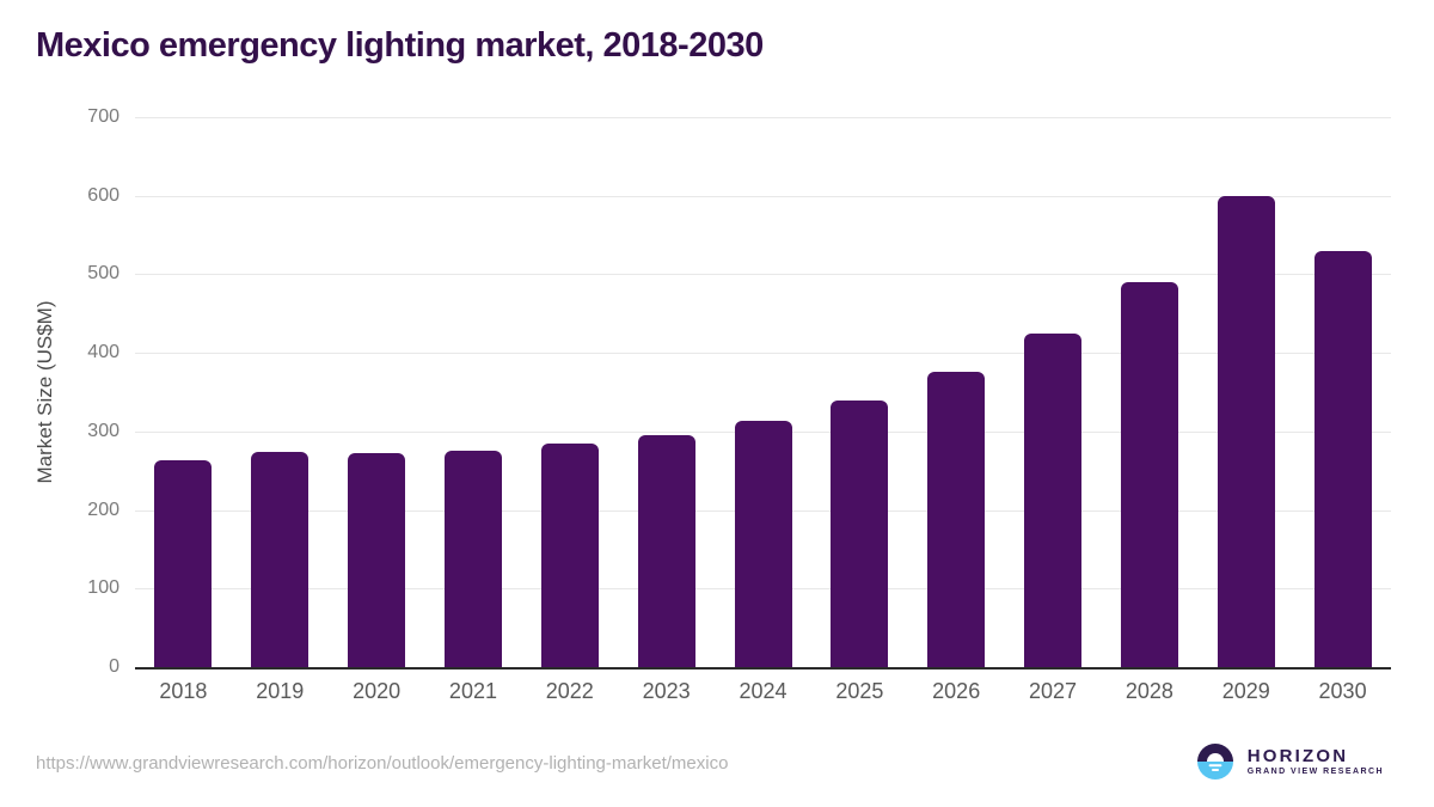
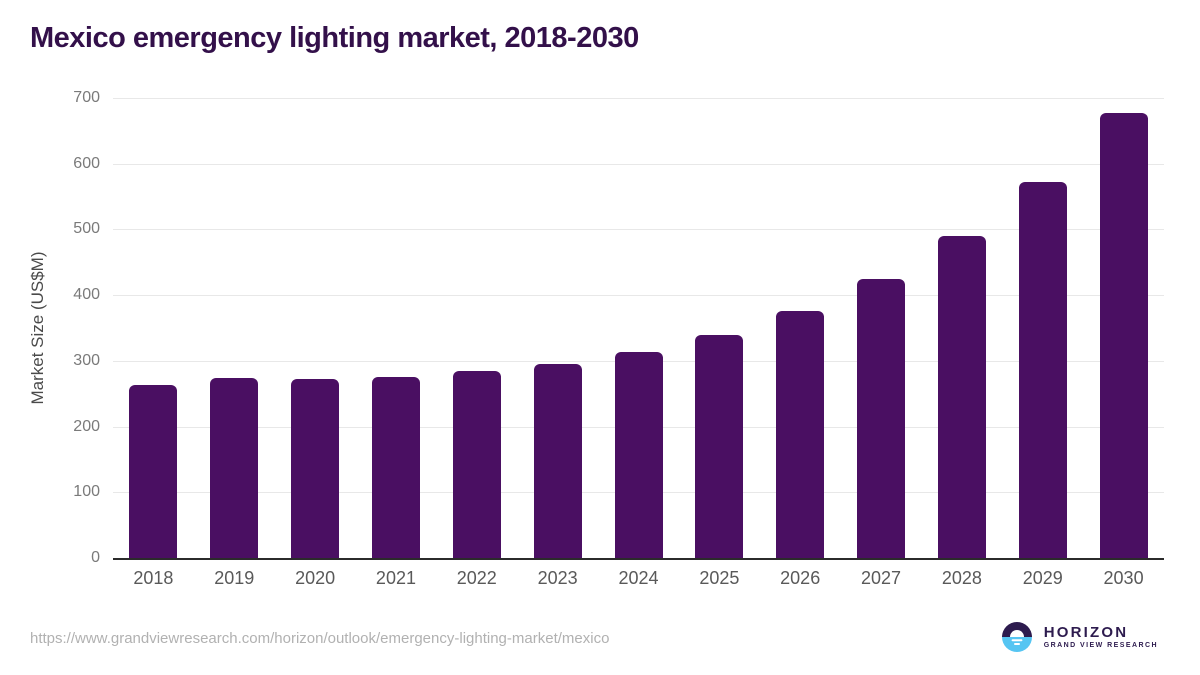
2029: 600 -> 570
2030: 530 -> 680
